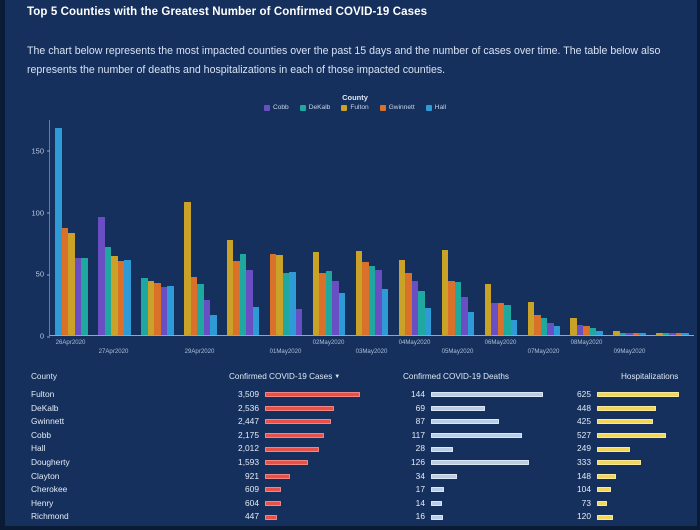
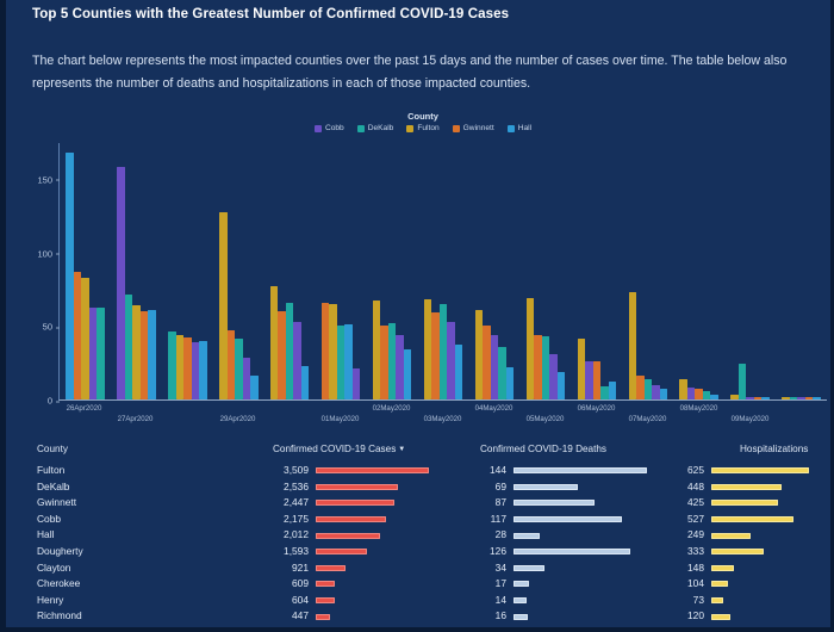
Cobb/27Apr2020: 96 -> 158
Fulton/29Apr2020: 108 -> 127
DeKalb/03May2020: 56 -> 65
DeKalb/06May2020: 24 -> 9
Fulton/07May2020: 27 -> 73
DeKalb/09May2020: 2 -> 24
